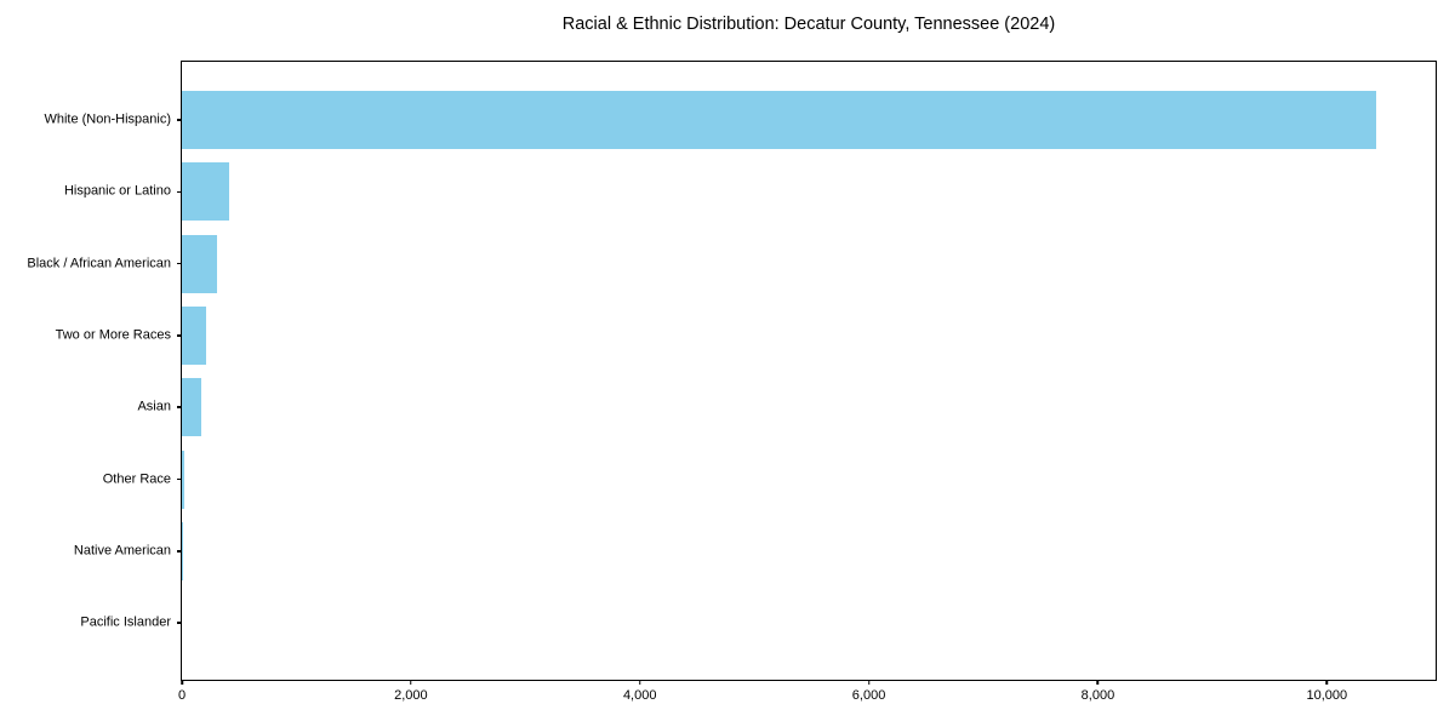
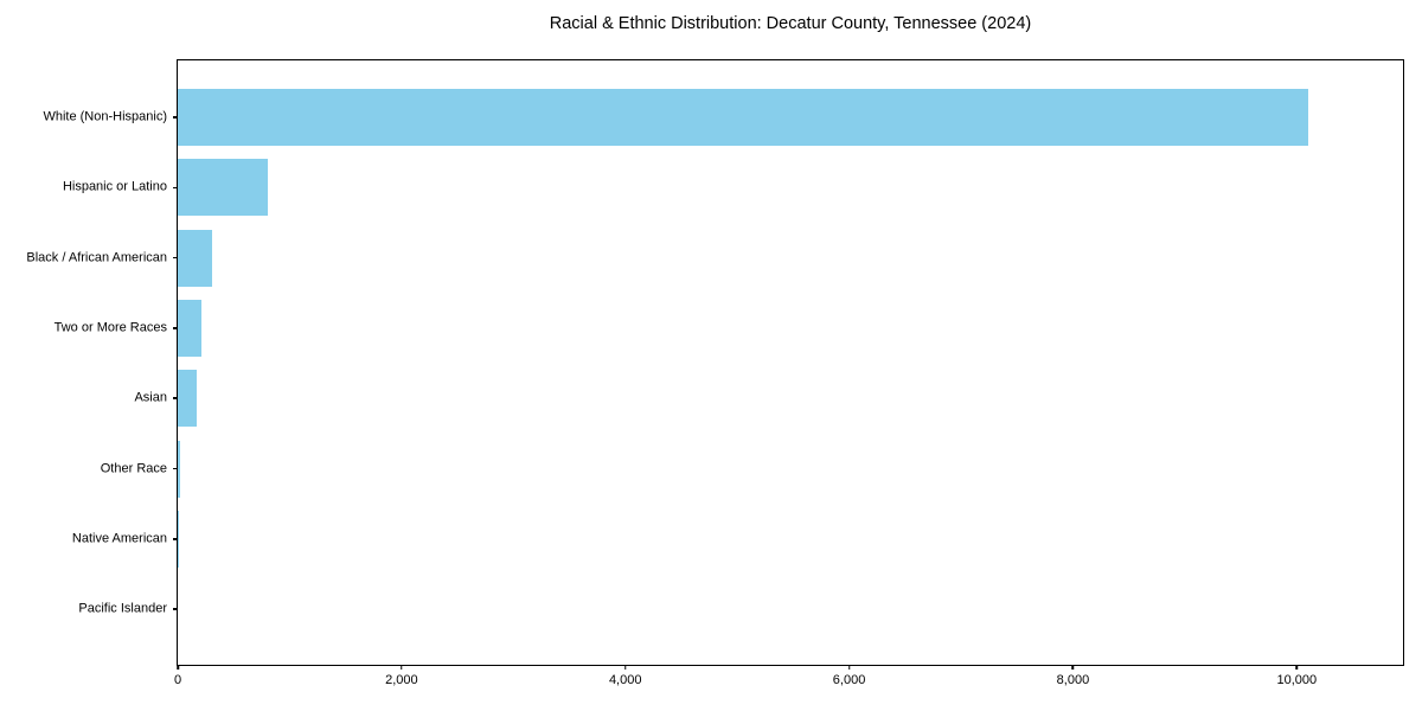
White (Non-Hispanic): 10400 -> 10100
Hispanic or Latino: 400 -> 800
